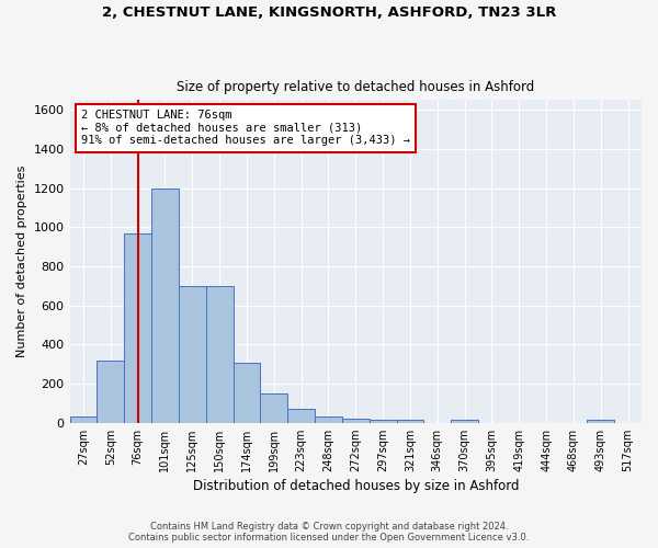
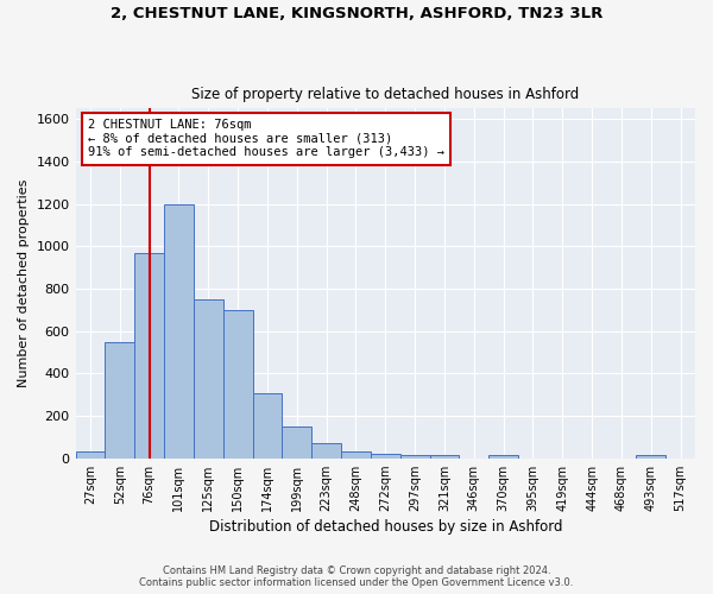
52sqm: 320 -> 550
125sqm: 700 -> 750
